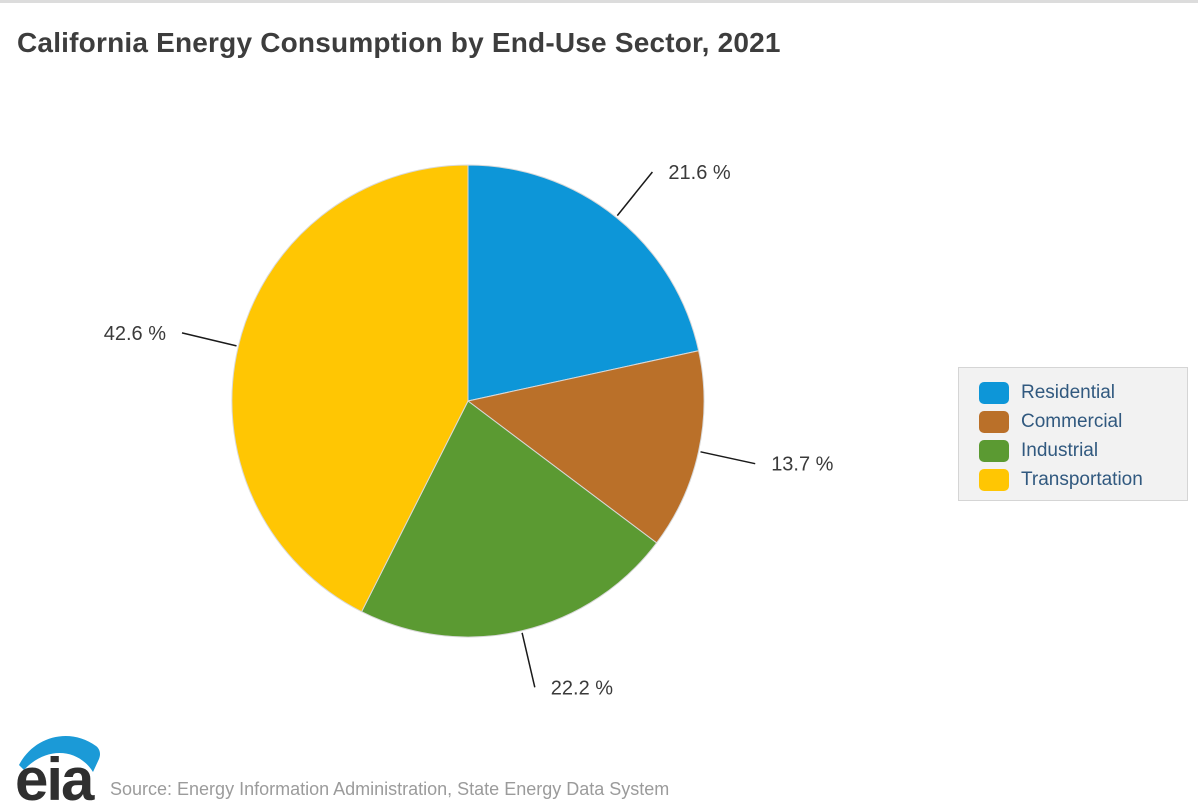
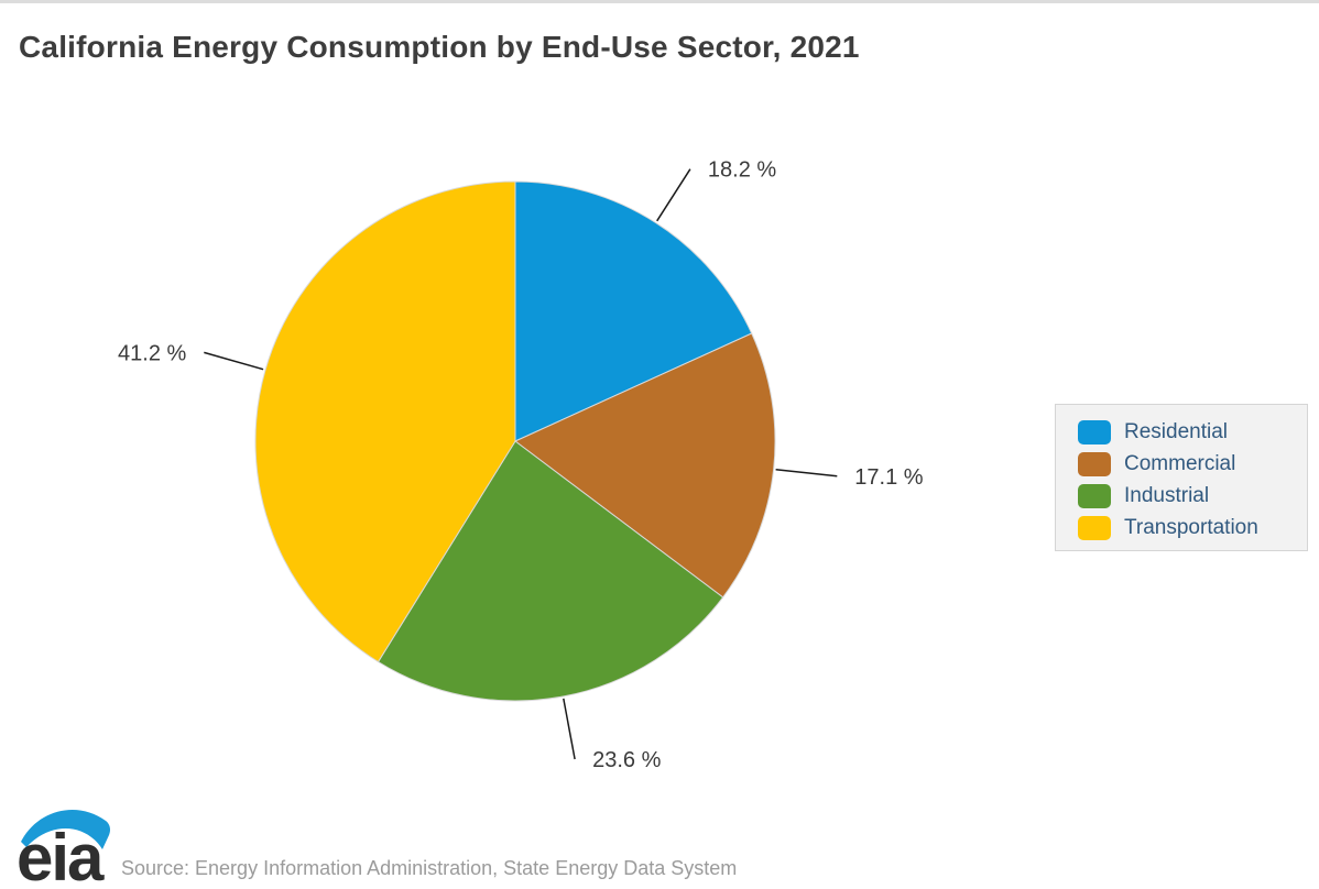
Residential: 21.6 -> 18.2
Commercial: 13.7 -> 17.1
Industrial: 22.2 -> 23.6
Transportation: 42.6 -> 41.2
